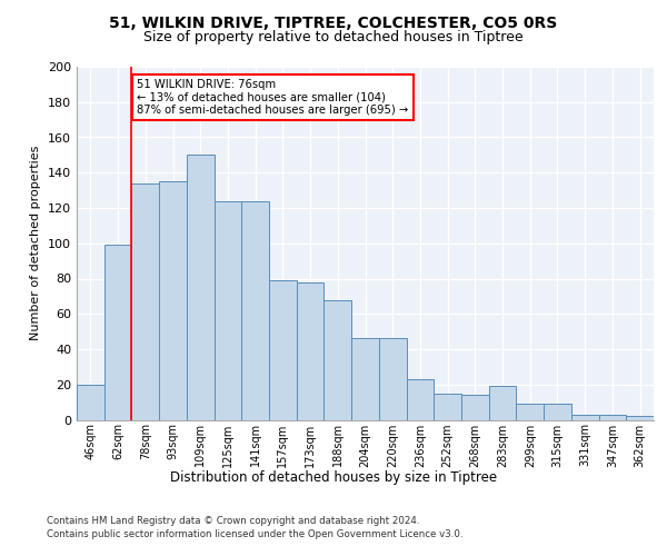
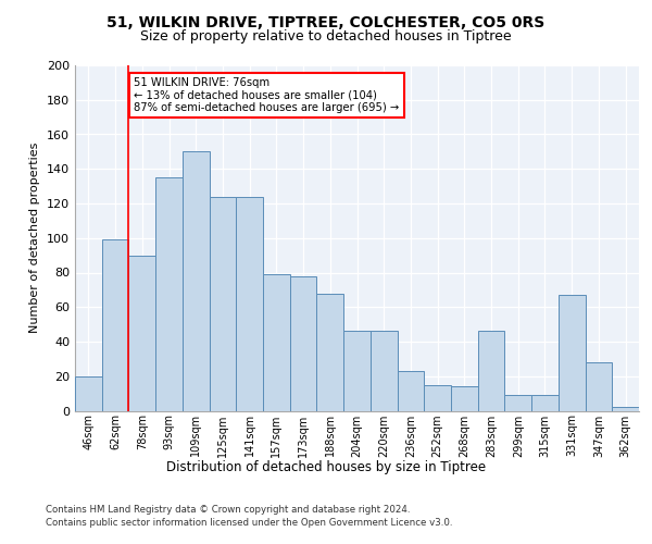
78sqm: 134 -> 90
283sqm: 19 -> 46
331sqm: 3 -> 67
347sqm: 3 -> 28
